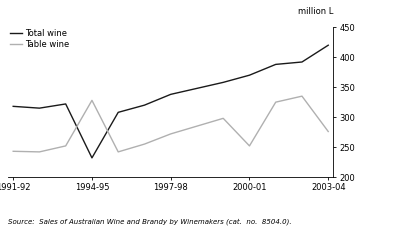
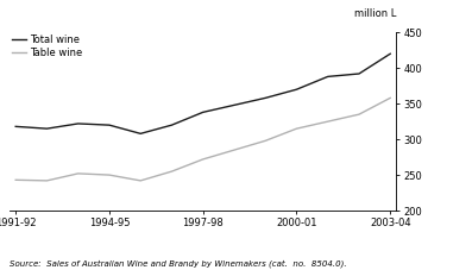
Total wine/1994-95: 232 -> 320
Table wine/1994-95: 328 -> 250
Table wine/2000-01: 252 -> 315
Table wine/2003-04: 276 -> 358
